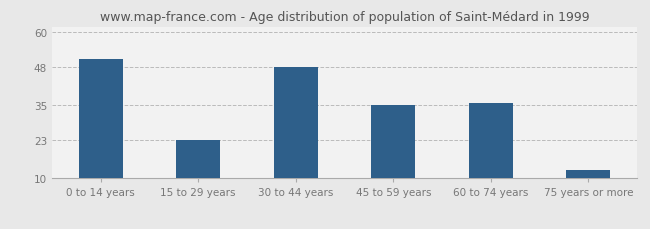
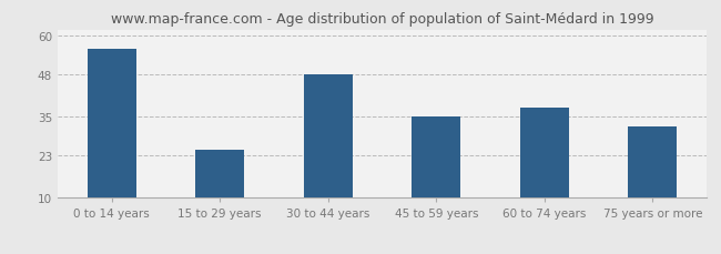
0 to 14 years: 51 -> 56
15 to 29 years: 23 -> 25
60 to 74 years: 36 -> 38
75 years or more: 13 -> 32
